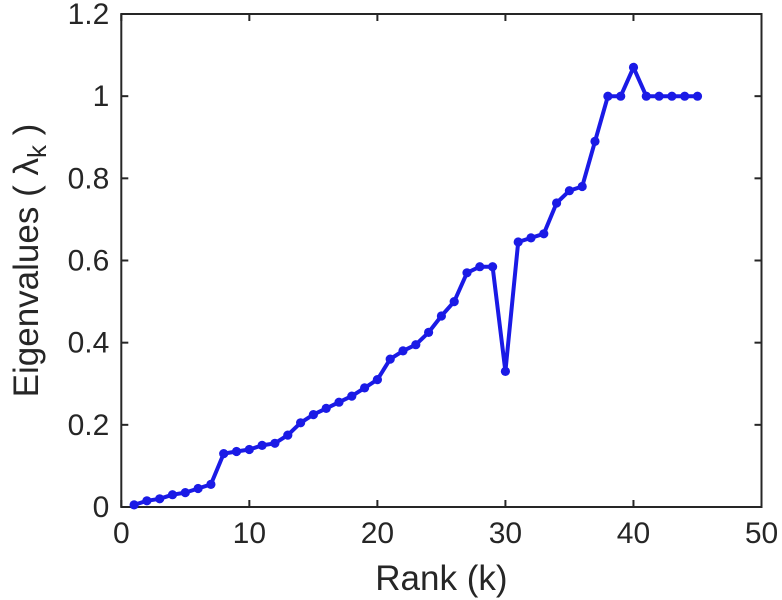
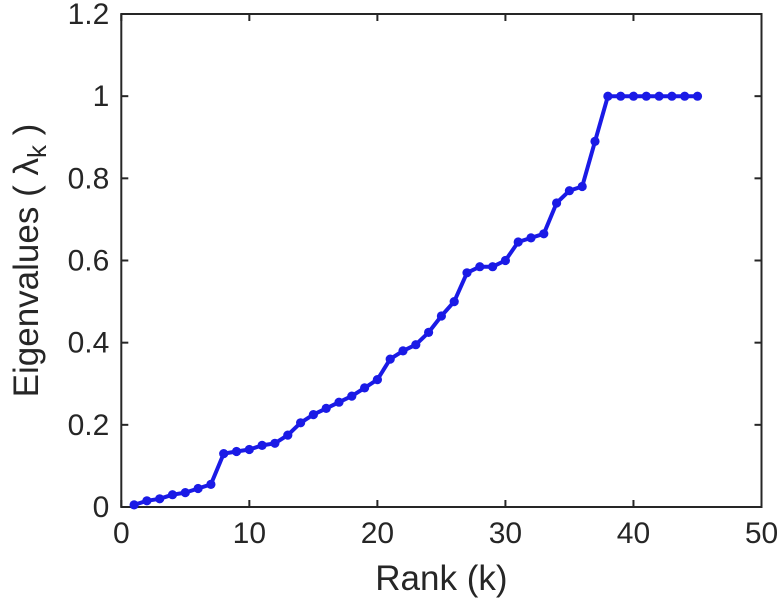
30: 0.33 -> 0.60
40: 1.07 -> 1.00
